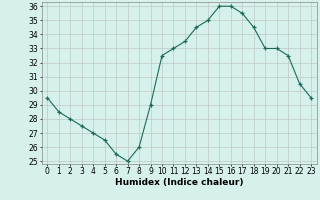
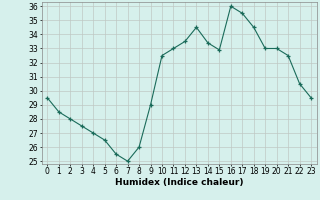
14: 35.0 -> 33.4
15: 36.0 -> 32.9
